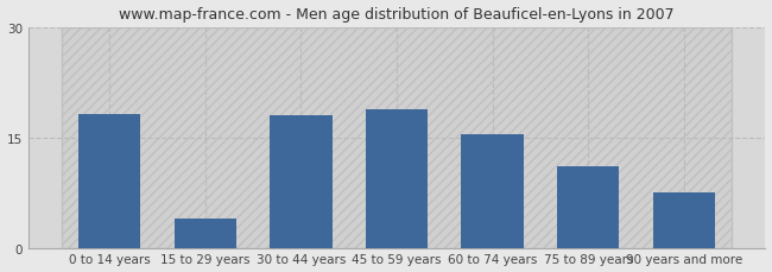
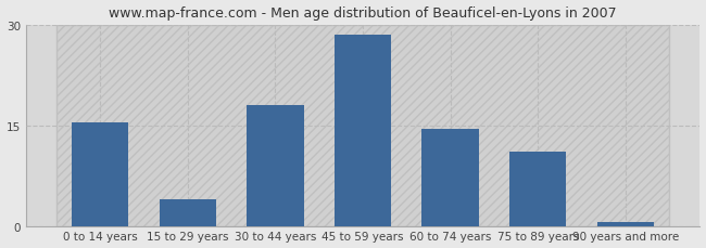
0 to 14 years: 18.2 -> 15.5
45 to 59 years: 18.8 -> 28.5
60 to 74 years: 15.4 -> 14.5
90 years and more: 7.6 -> 0.5
